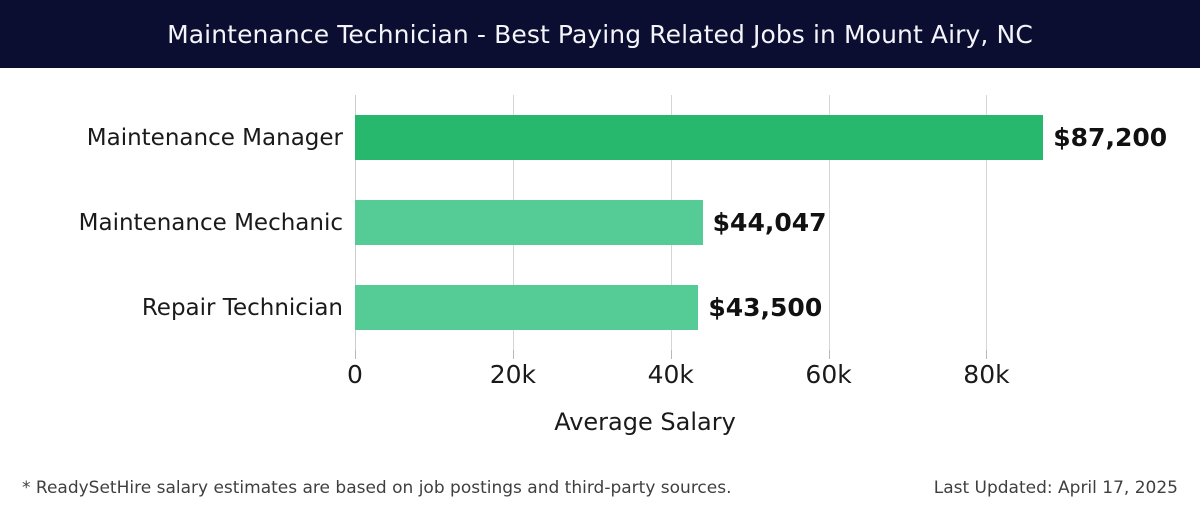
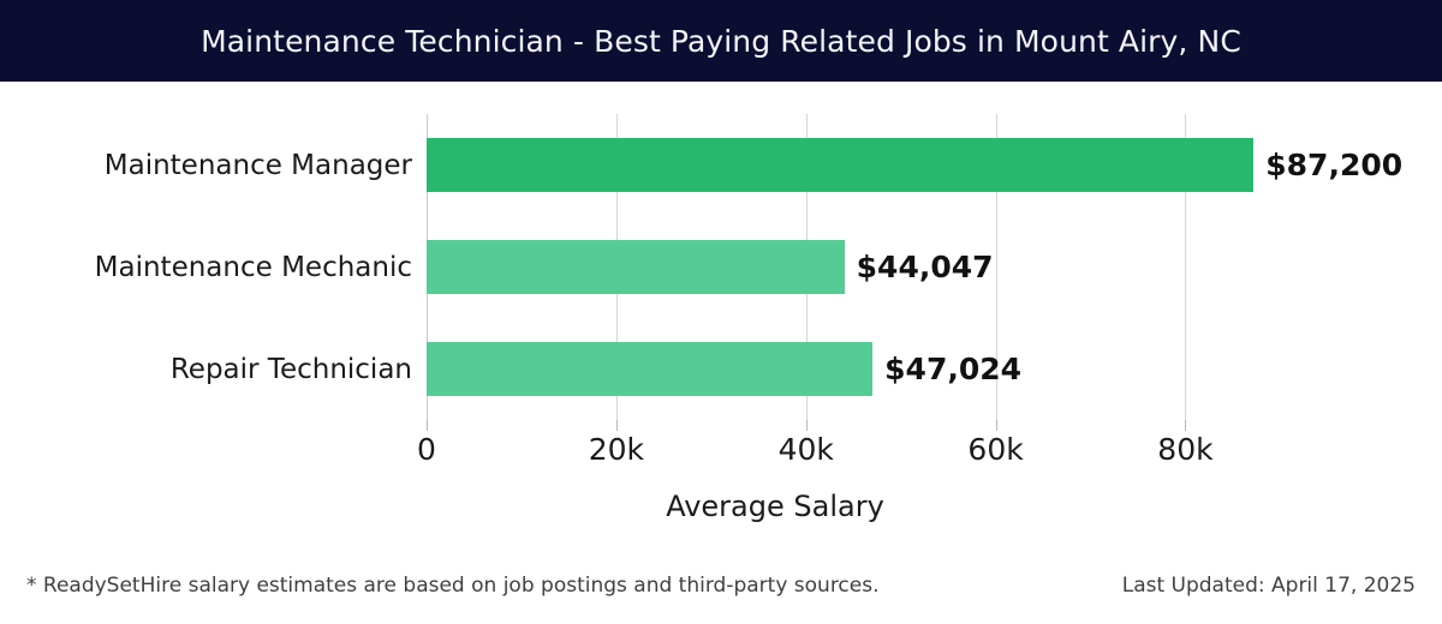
Repair Technician: $43,500 -> $47,024
